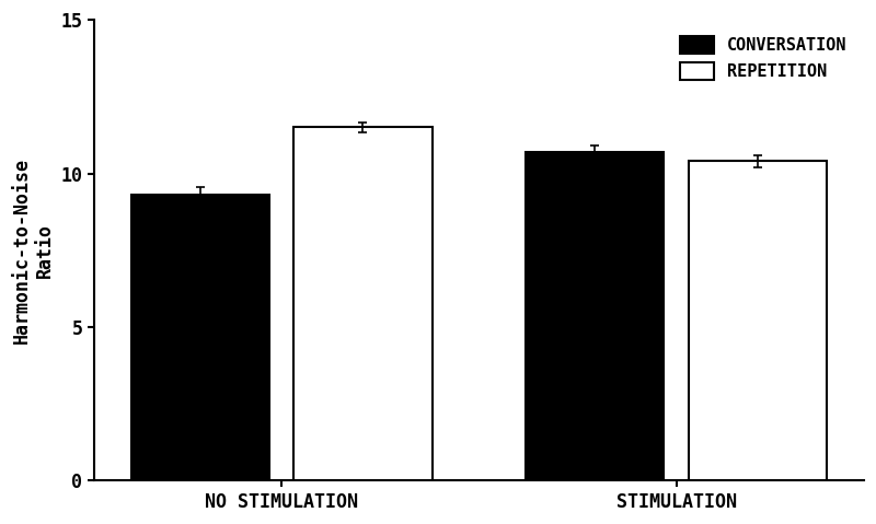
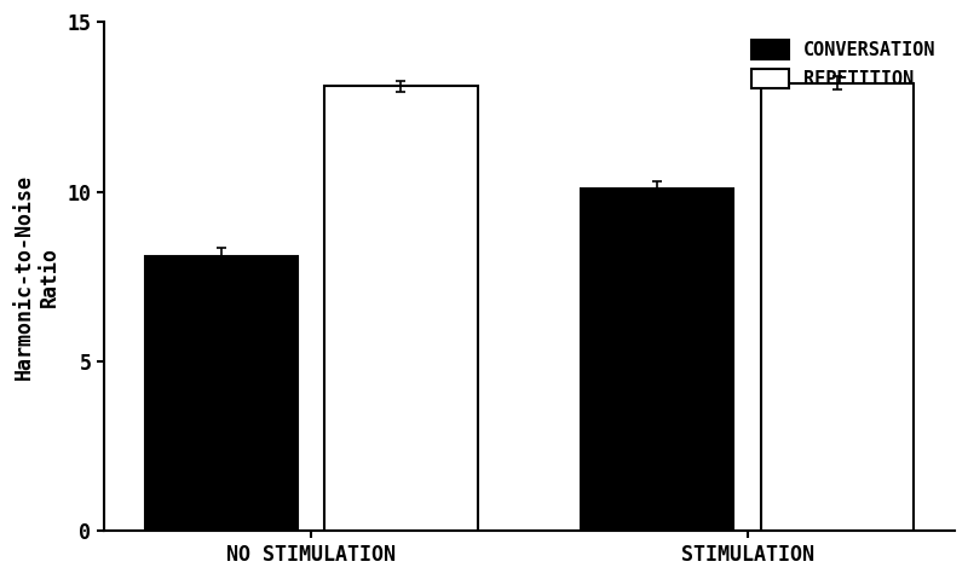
CONVERSATION/NO STIMULATION: 9.3 -> 8.1
REPETITION/NO STIMULATION: 11.5 -> 13.1
CONVERSATION/STIMULATION: 10.7 -> 10.1
REPETITION/STIMULATION: 10.4 -> 13.2
